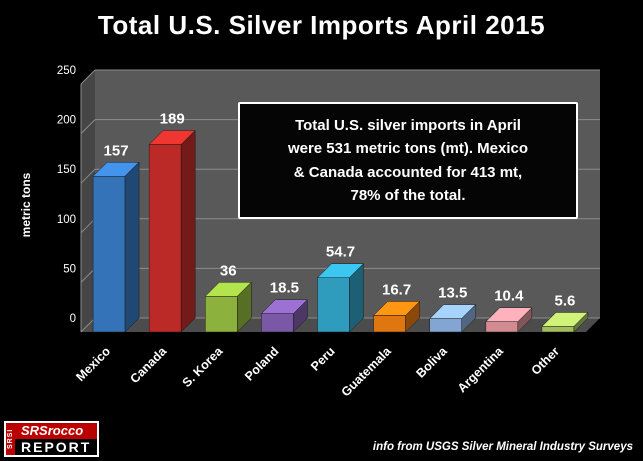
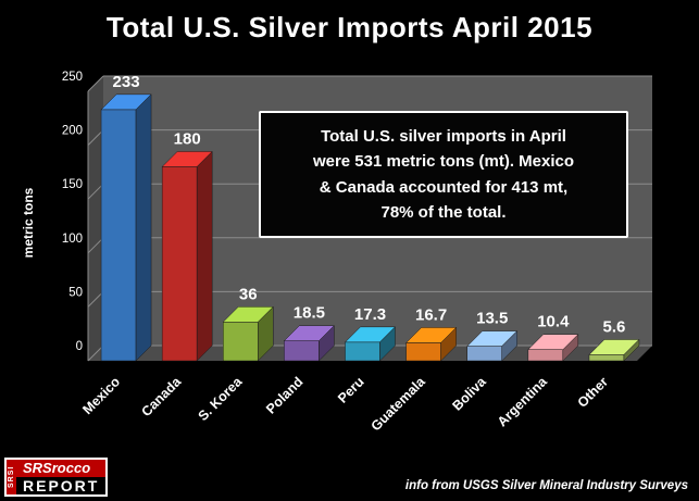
Mexico: 157 -> 233
Canada: 189 -> 180
Peru: 54.7 -> 17.3
